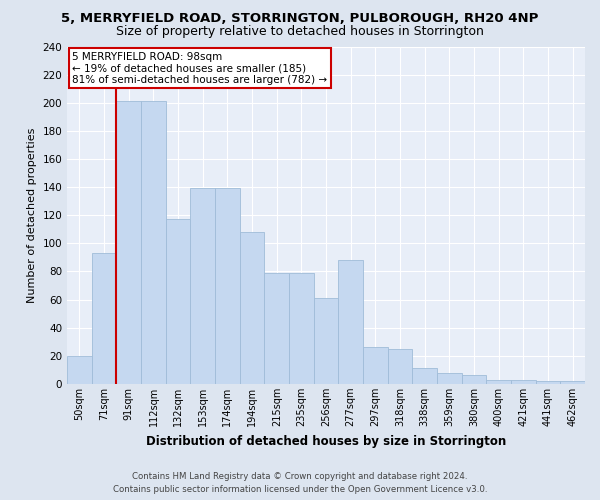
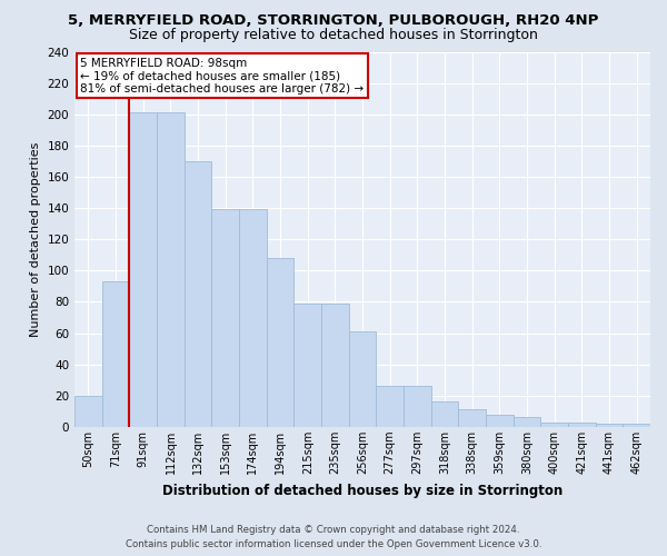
132sqm: 117 -> 170
277sqm: 88 -> 26
318sqm: 25 -> 16
